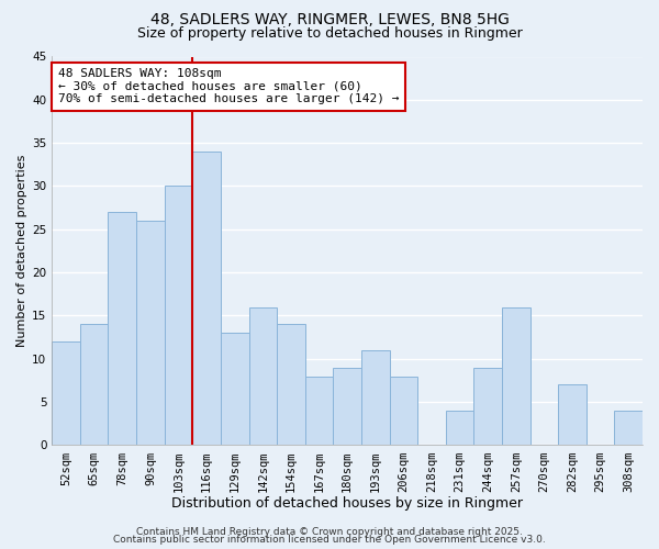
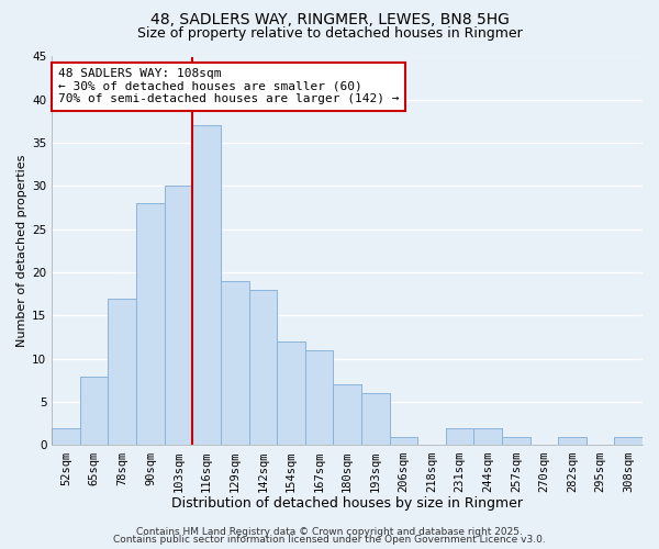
52sqm: 12 -> 2
65sqm: 14 -> 8
78sqm: 27 -> 17
90sqm: 26 -> 28
116sqm: 34 -> 37
129sqm: 13 -> 19
142sqm: 16 -> 18
154sqm: 14 -> 12
167sqm: 8 -> 11
180sqm: 9 -> 7
193sqm: 11 -> 6
206sqm: 8 -> 1
231sqm: 4 -> 2
244sqm: 9 -> 2
257sqm: 16 -> 1
282sqm: 7 -> 1
308sqm: 4 -> 1
